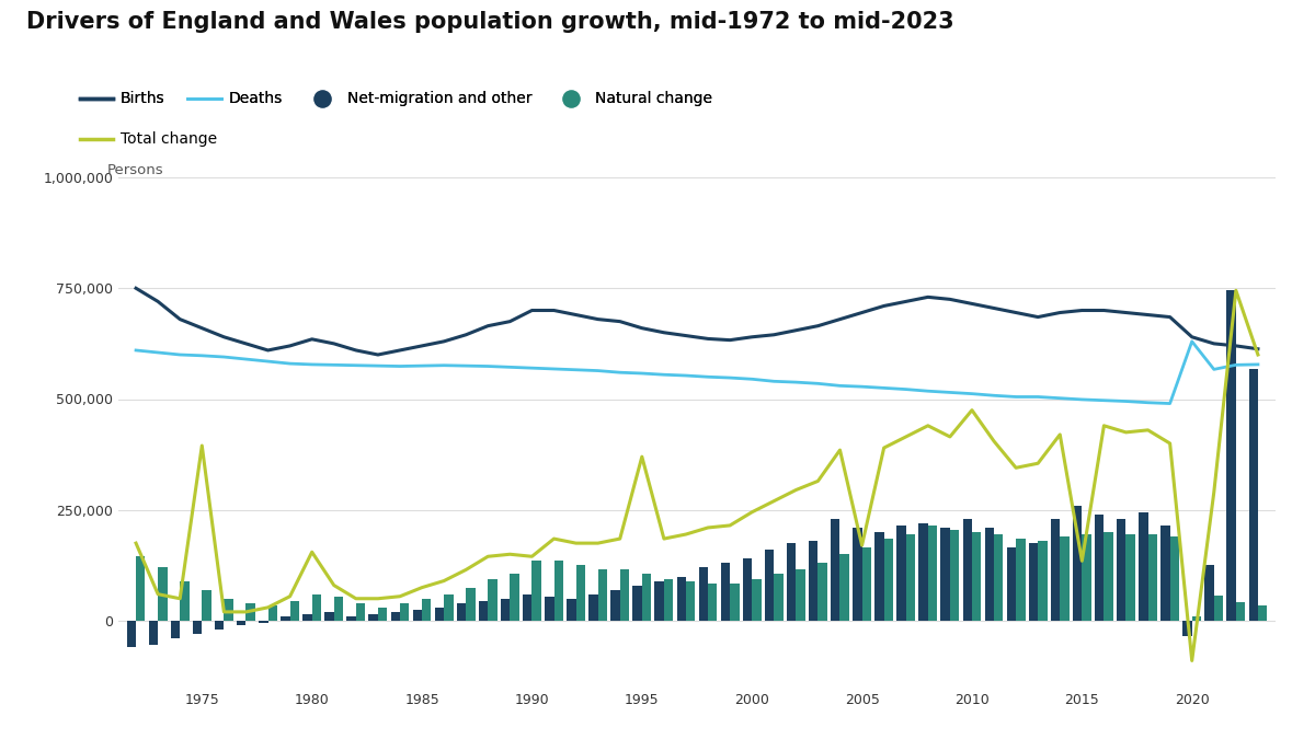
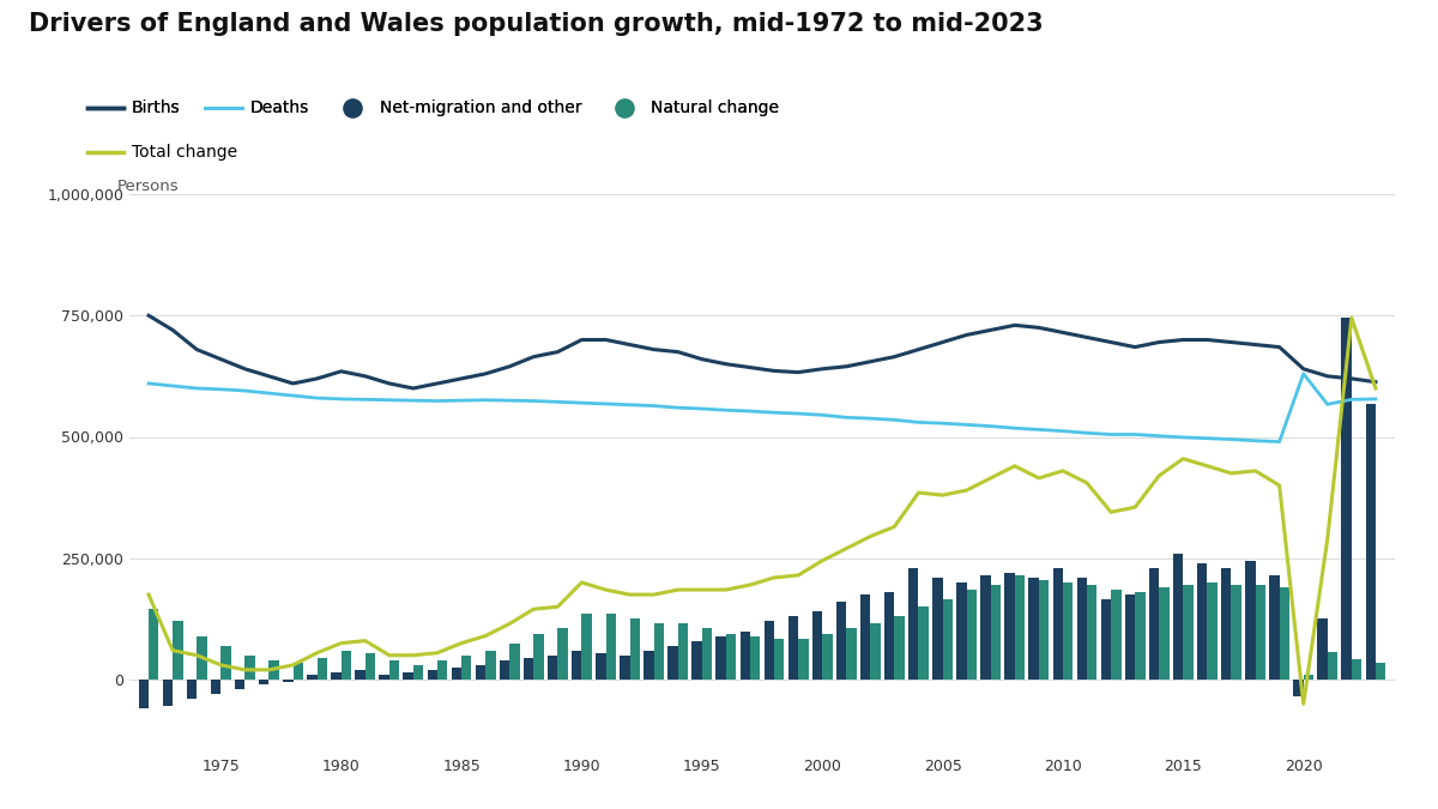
Total change/1975: 395,000 -> 30,000
Total change/1980: 155,000 -> 75,000
Total change/1990: 145,000 -> 200,000
Total change/1995: 370,000 -> 185,000
Total change/2005: 170,000 -> 380,000
Total change/2010: 475,000 -> 430,000
Total change/2015: 135,000 -> 455,000
Total change/2020: -90,000 -> -50,000
